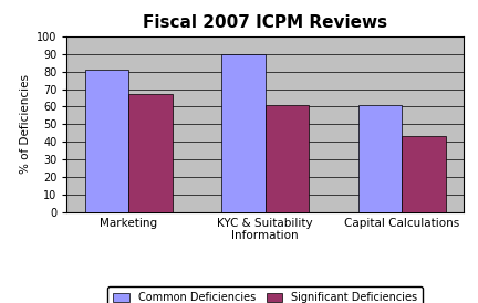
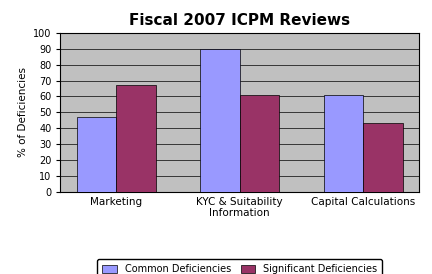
Common Deficiencies/Marketing: 81 -> 47
